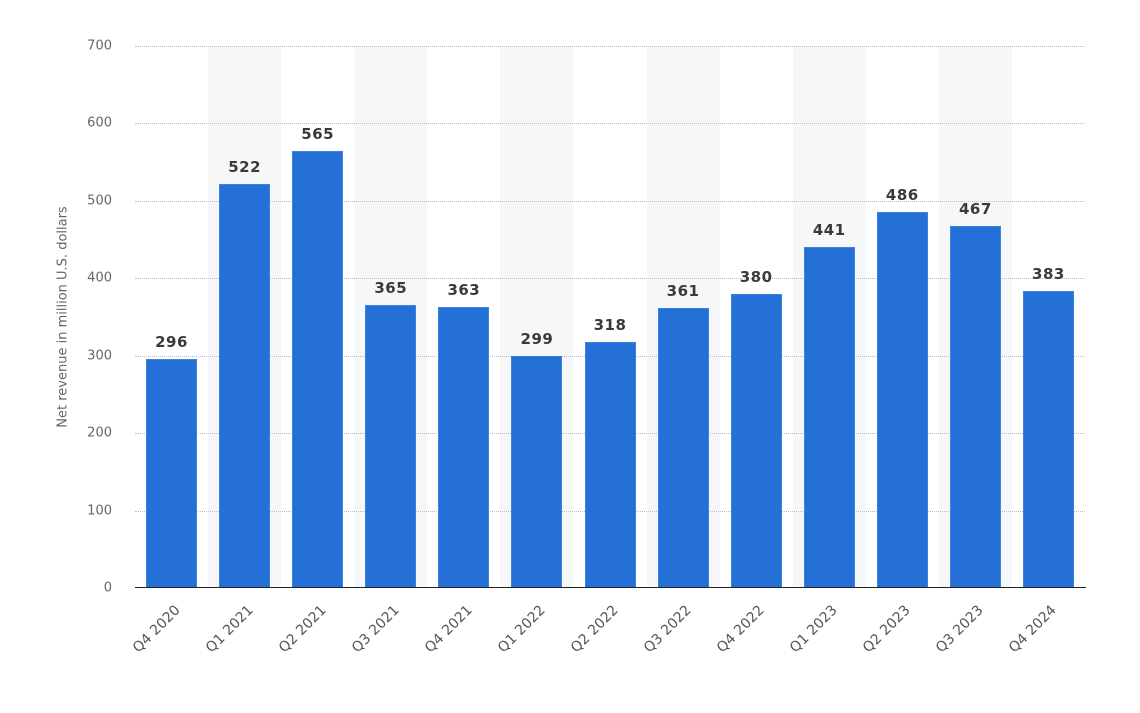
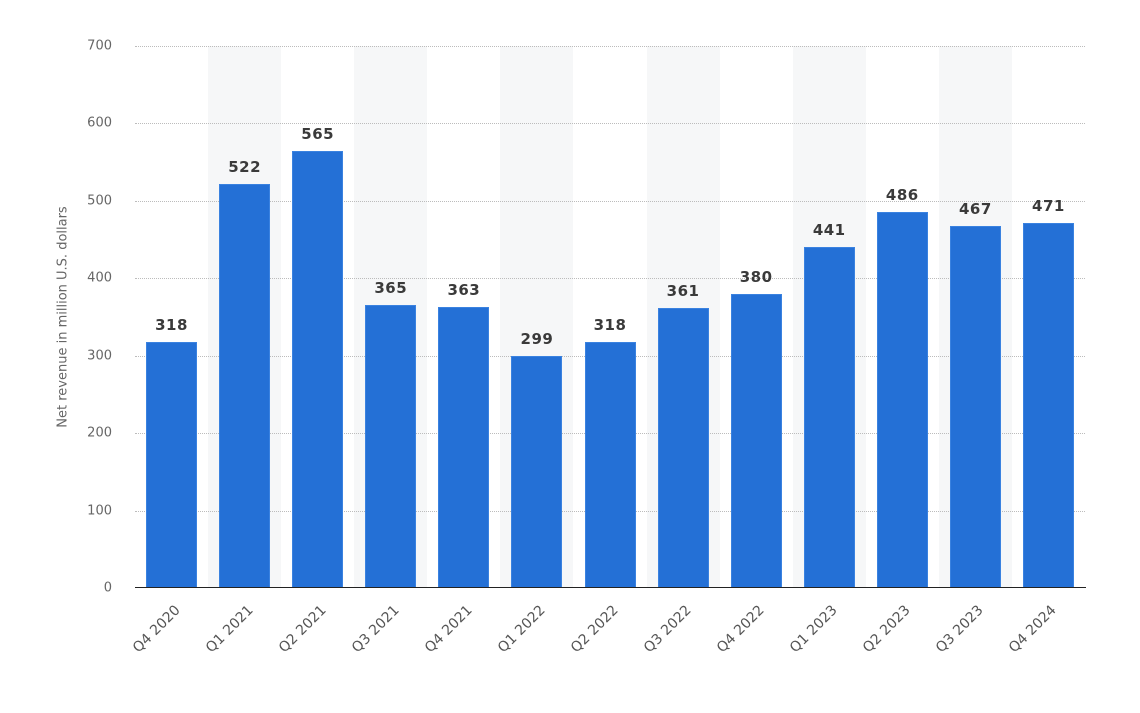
Q4 2020: 296 -> 318
Q4 2024: 383 -> 471
